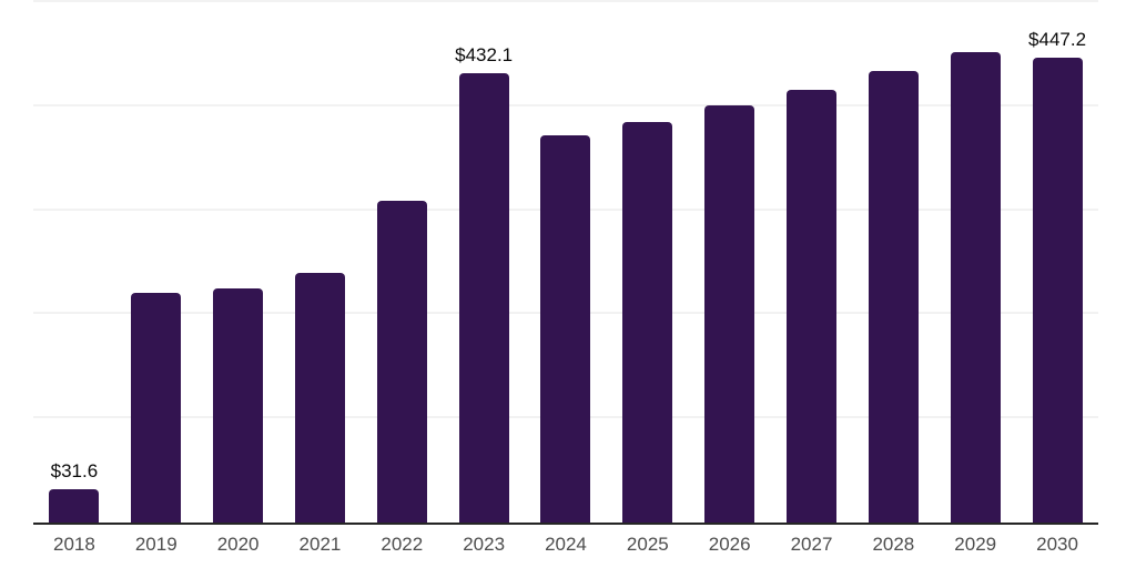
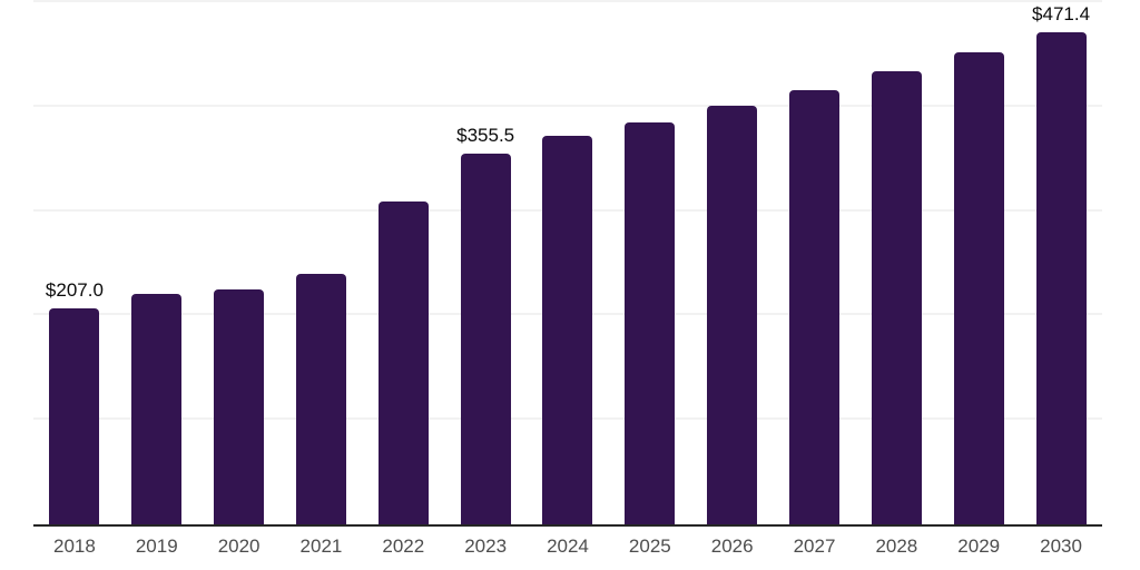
2018: $31.6 -> $207.0
2023: $432.1 -> $355.5
2030: $447.2 -> $471.4
